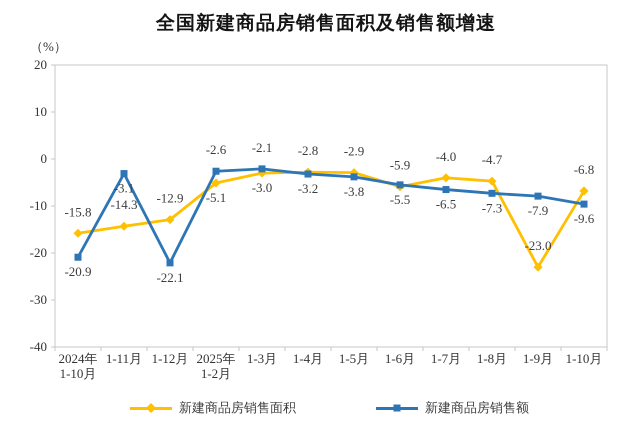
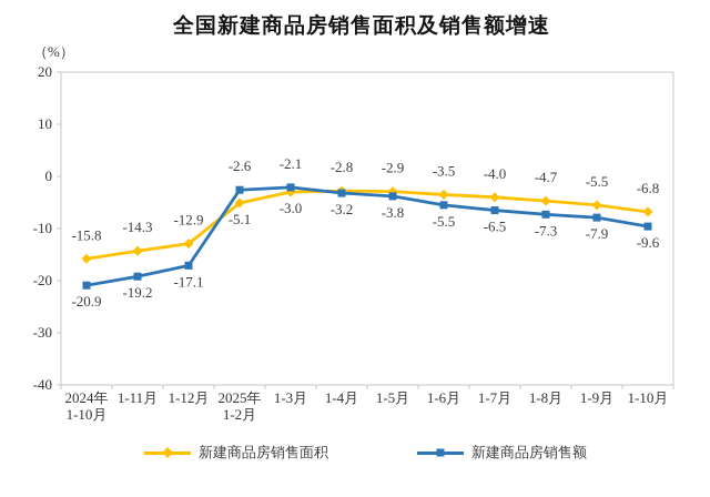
新建商品房销售额/1-11月: -3.1 -> -19.2
新建商品房销售额/1-12月: -22.1 -> -17.1
新建商品房销售面积/1-6月: -5.9 -> -3.5
新建商品房销售面积/1-9月: -23.0 -> -5.5
